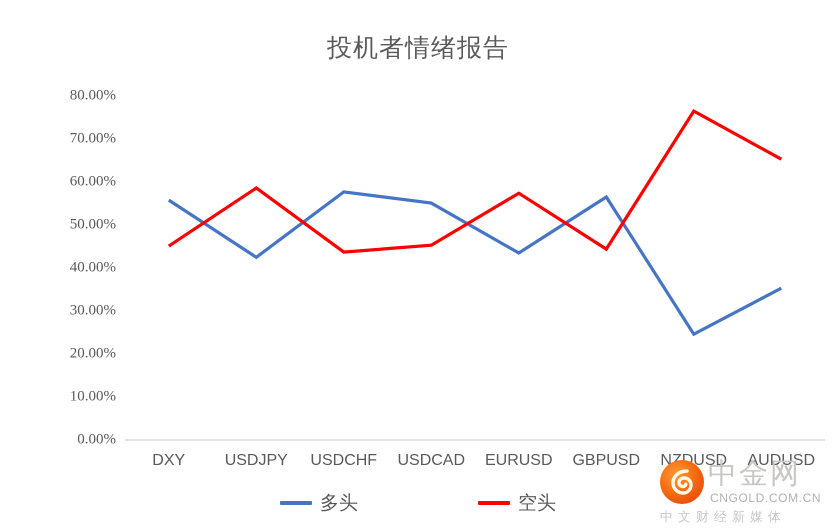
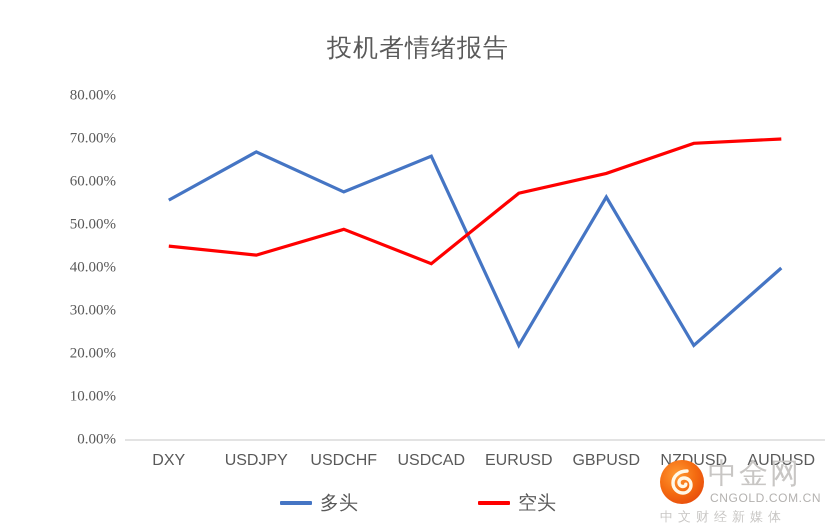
多头/USDJPY: 42% -> 67%
空头/USDJPY: 59% -> 43%
空头/USDCHF: 44% -> 49%
多头/USDCAD: 55% -> 66%
空头/USDCAD: 45% -> 41%
多头/EURUSD: 44% -> 22%
空头/GBPUSD: 44% -> 62%
多头/NZDUSD: 25% -> 22%
空头/NZDUSD: 76% -> 69%
多头/AUDUSD: 35% -> 40%
空头/AUDUSD: 65% -> 70%
